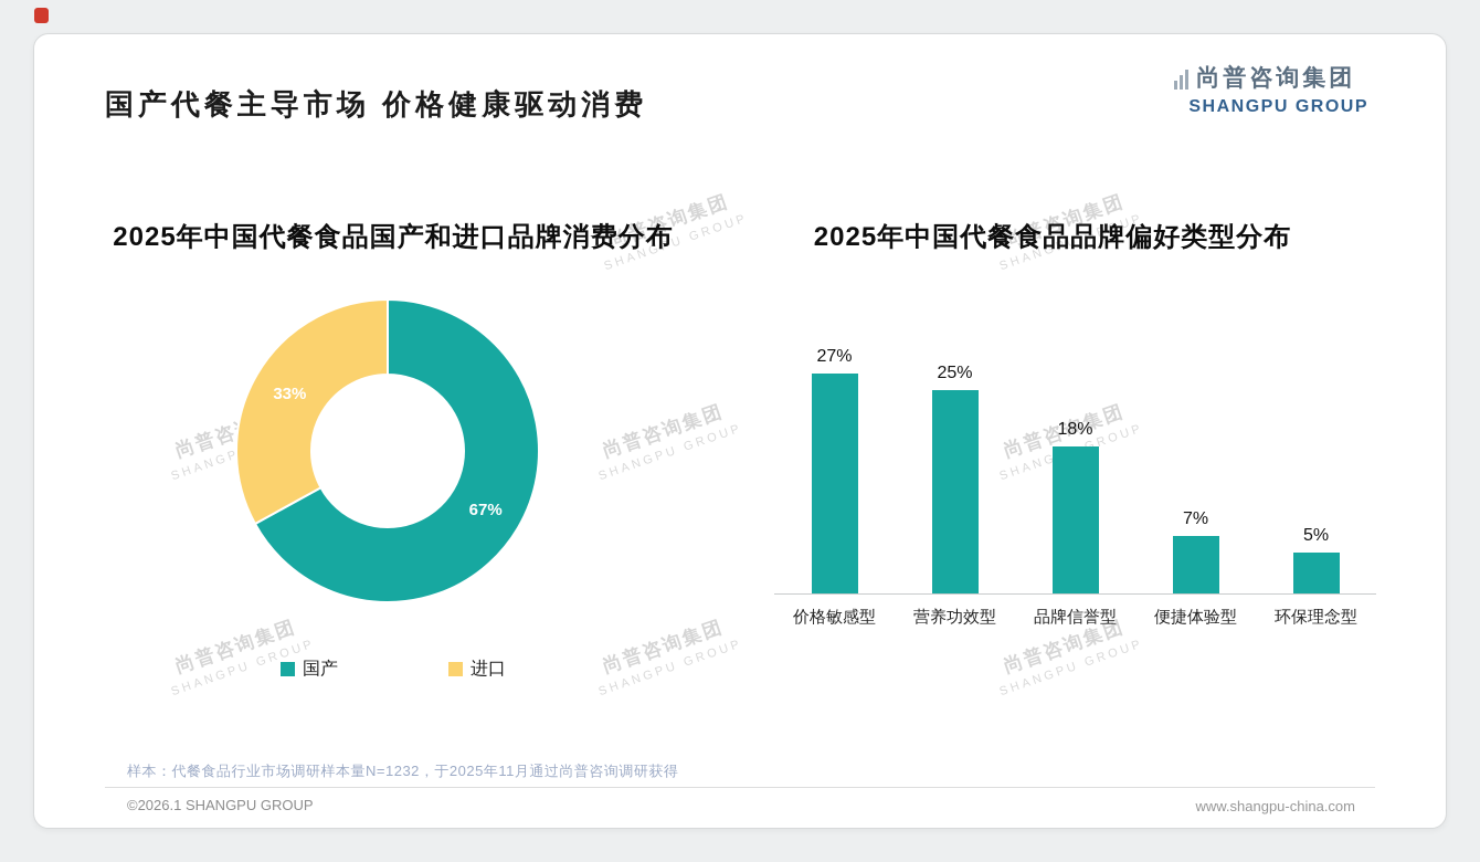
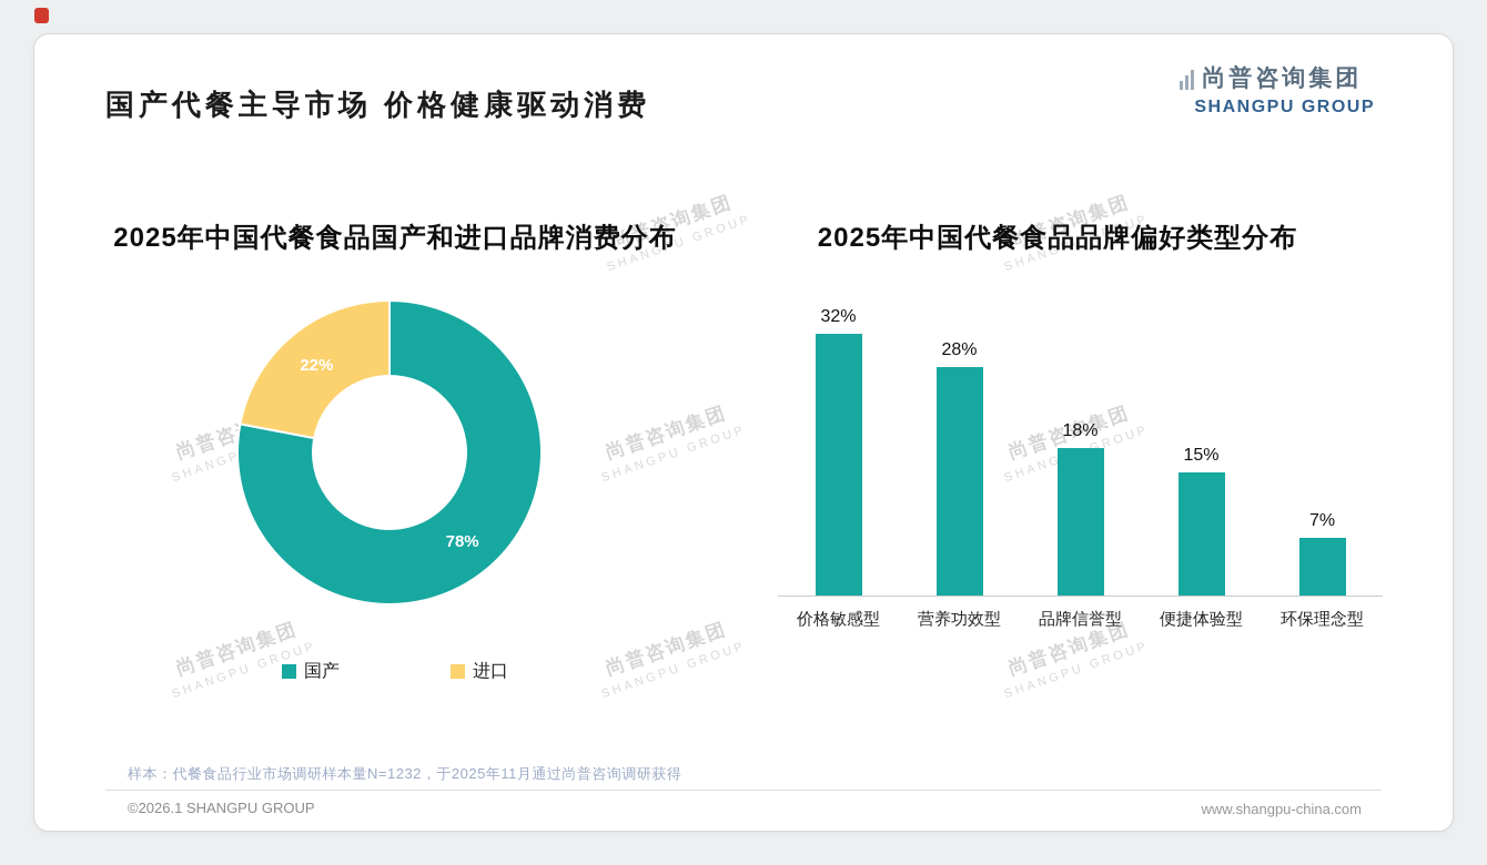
2025年中国代餐食品国产和进口品牌消费分布/国产: 67% -> 78%
2025年中国代餐食品国产和进口品牌消费分布/进口: 33% -> 22%
2025年中国代餐食品品牌偏好类型分布/价格敏感型: 27% -> 32%
2025年中国代餐食品品牌偏好类型分布/营养功效型: 25% -> 28%
2025年中国代餐食品品牌偏好类型分布/便捷体验型: 7% -> 15%
2025年中国代餐食品品牌偏好类型分布/环保理念型: 5% -> 7%
